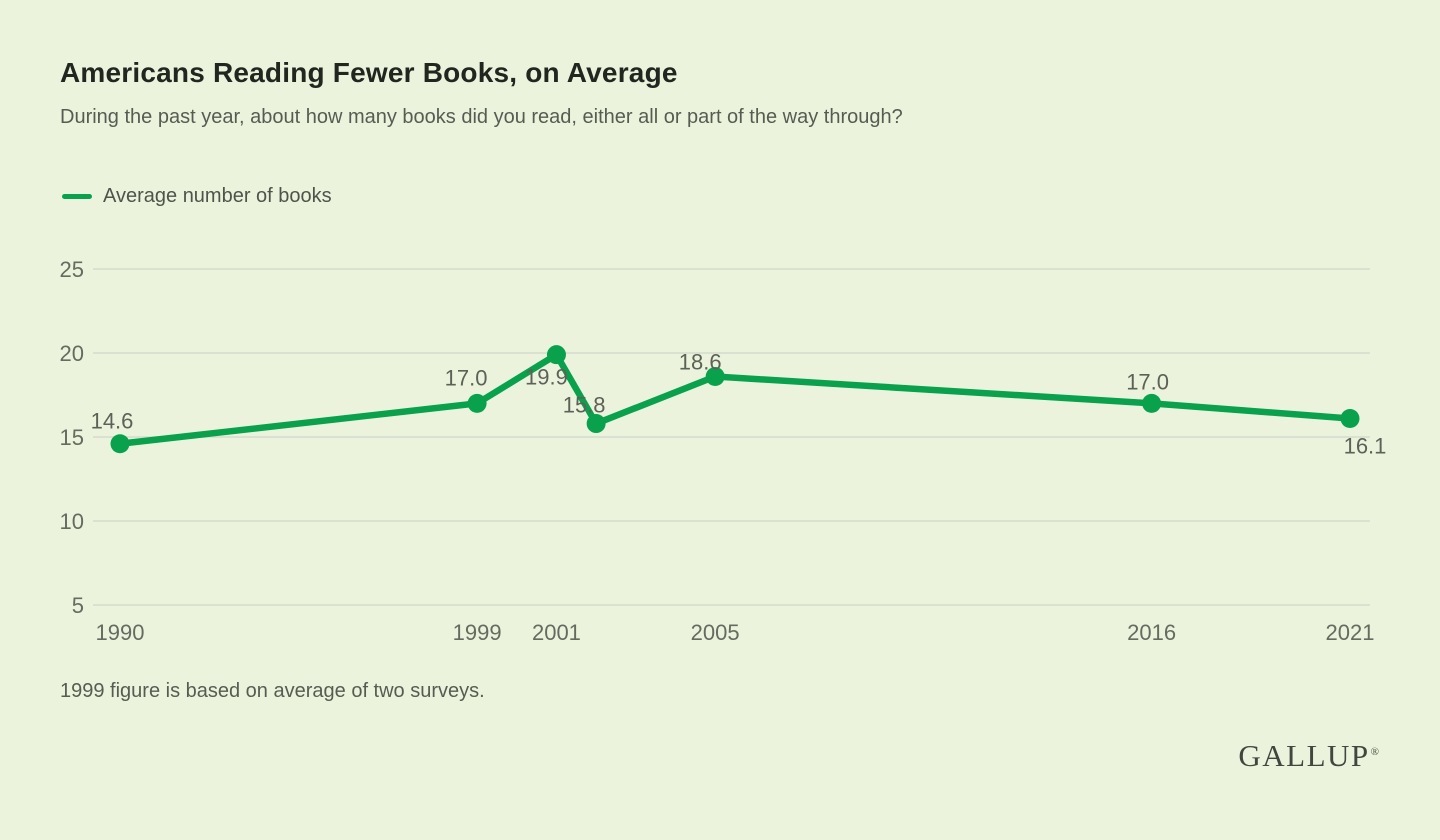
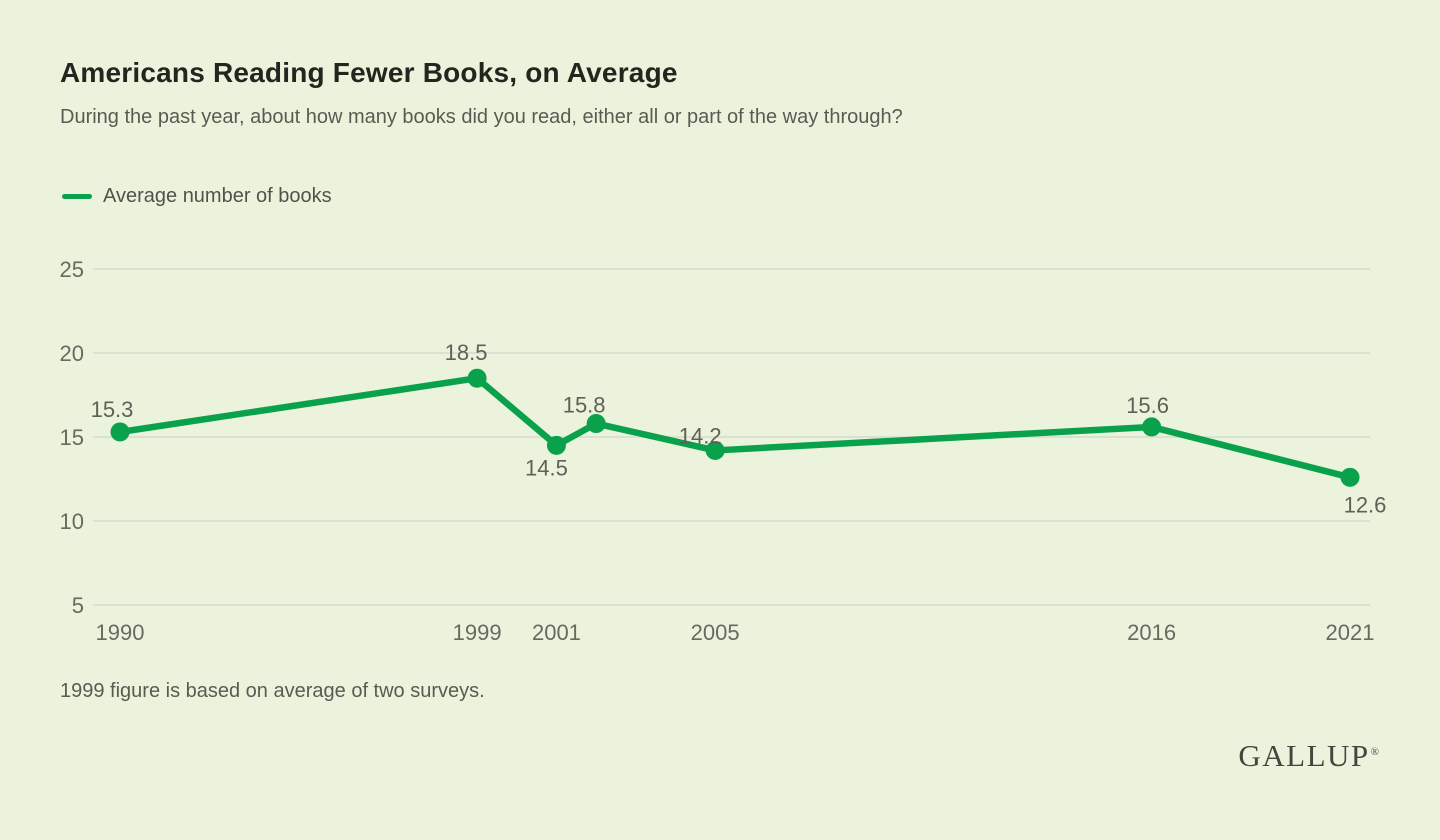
1990: 14.6 -> 15.3
1999: 17.0 -> 18.5
2001: 19.9 -> 14.5
2005: 18.6 -> 14.2
2016: 17.0 -> 15.6
2021: 16.1 -> 12.6
